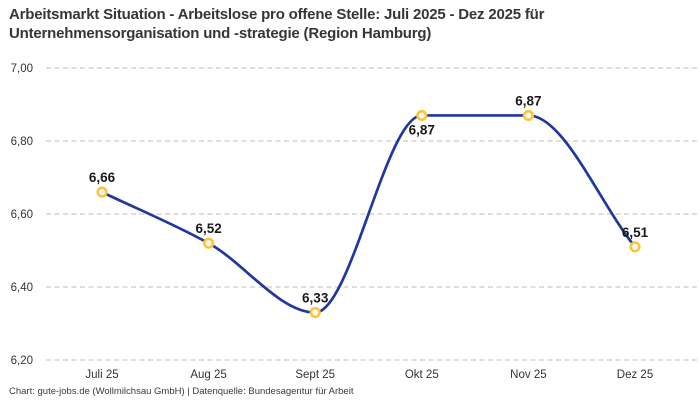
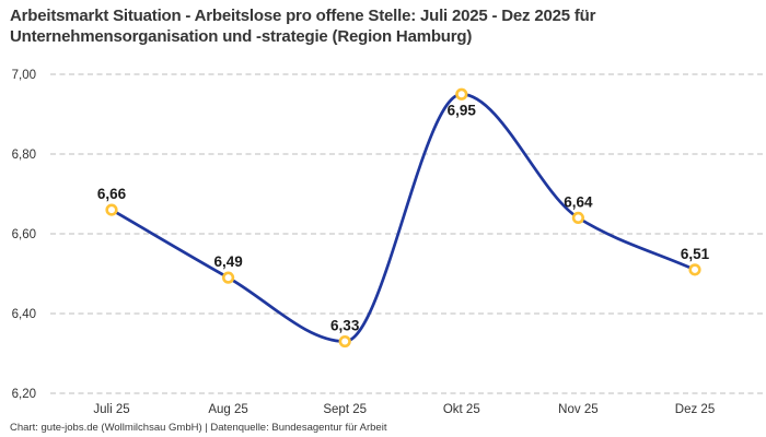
Aug 25: 6,52 -> 6,49
Okt 25: 6,87 -> 6,95
Nov 25: 6,87 -> 6,64
